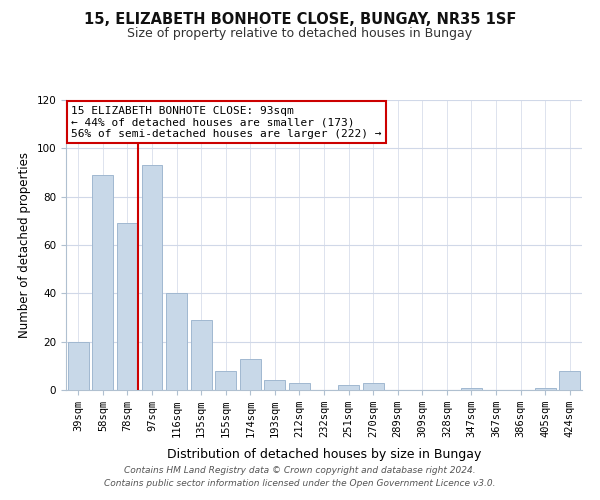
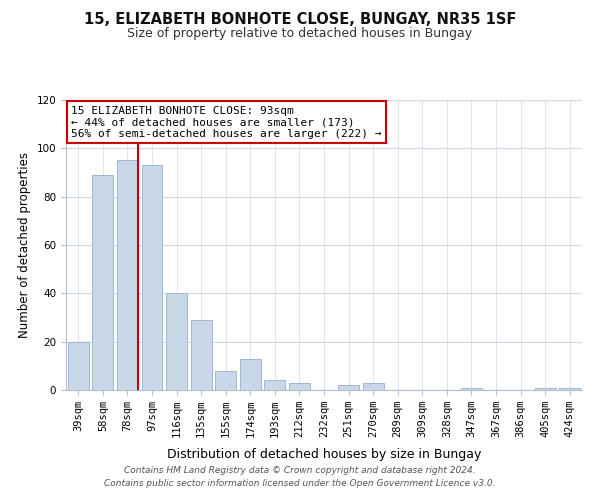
78sqm: 69 -> 95
424sqm: 8 -> 1
